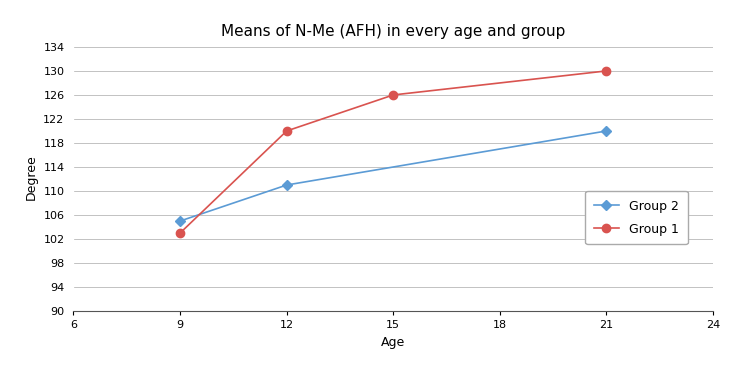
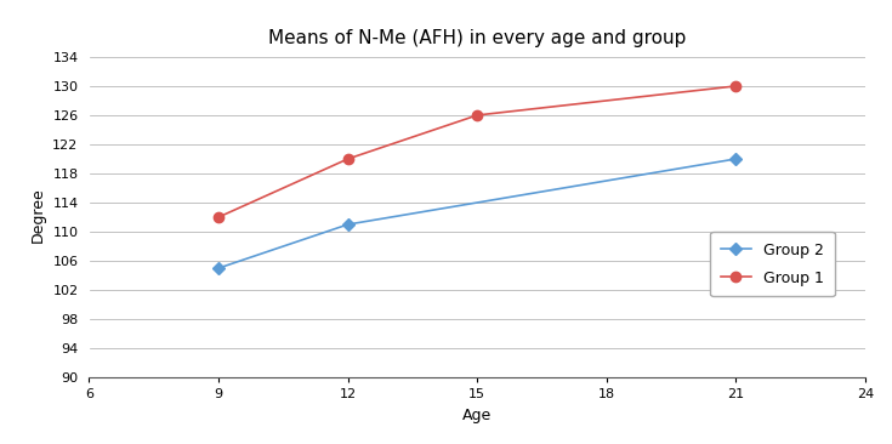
Group 1/9: 103 -> 112
